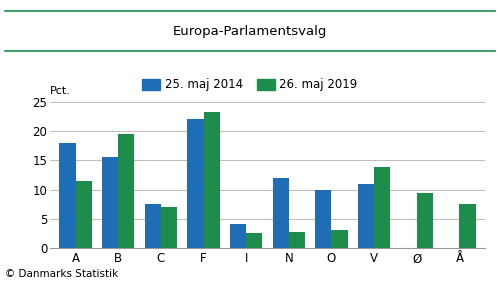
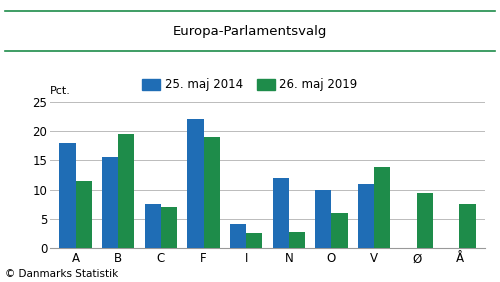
26. maj 2019/F: 23.2 -> 19.0
26. maj 2019/O: 3.1 -> 6.0
